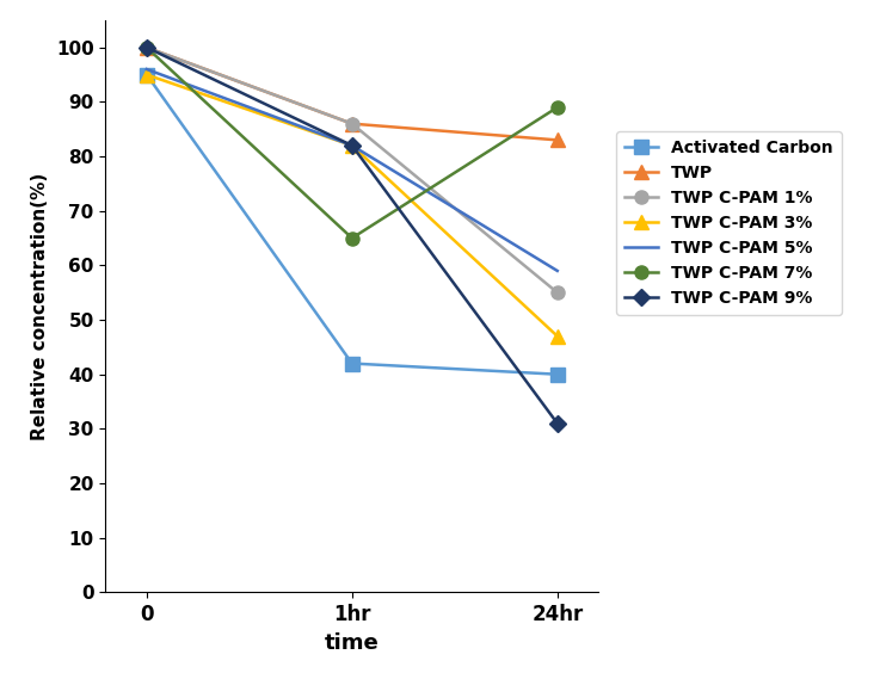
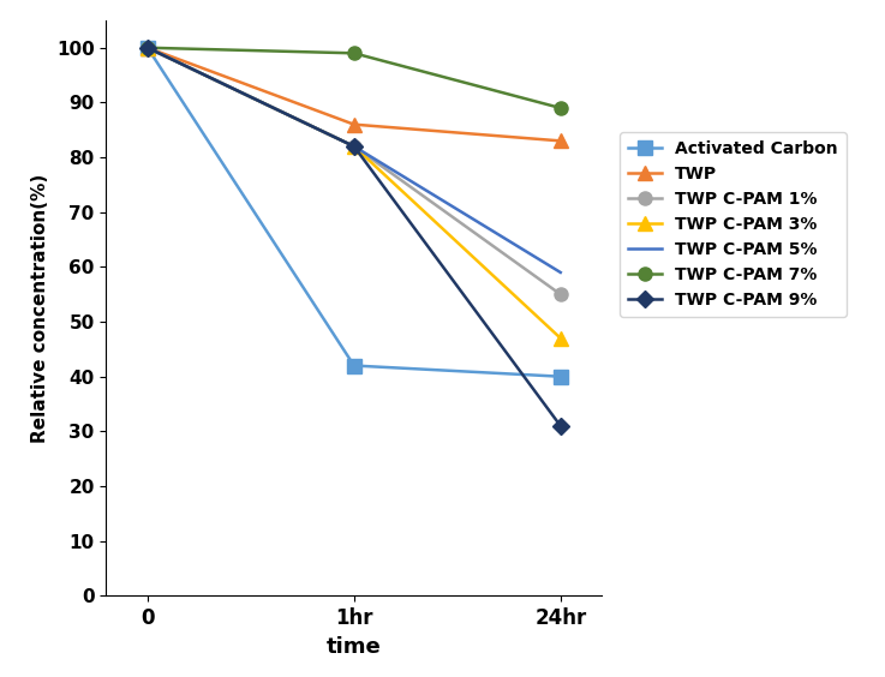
Activated Carbon/0: 95 -> 100
TWP C-PAM 3%/0: 95 -> 100
TWP C-PAM 5%/0: 96 -> 100
TWP C-PAM 1%/1hr: 86 -> 82
TWP C-PAM 7%/1hr: 65 -> 99
